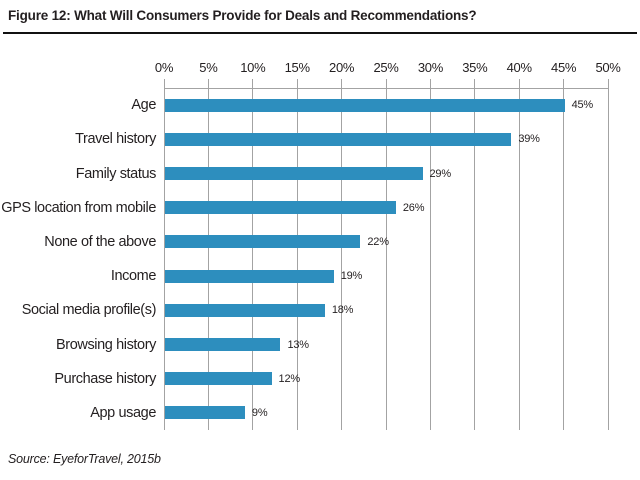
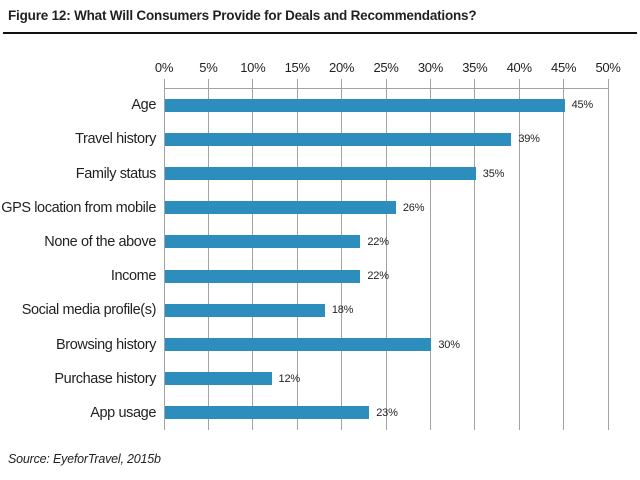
Family status: 29% -> 35%
Income: 19% -> 22%
Browsing history: 13% -> 30%
App usage: 9% -> 23%
